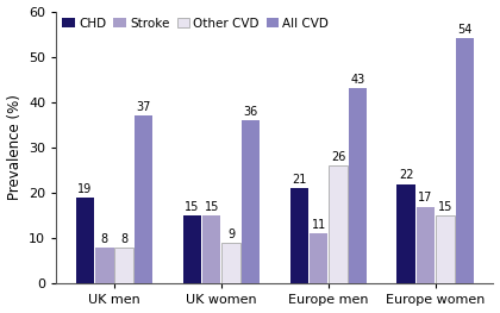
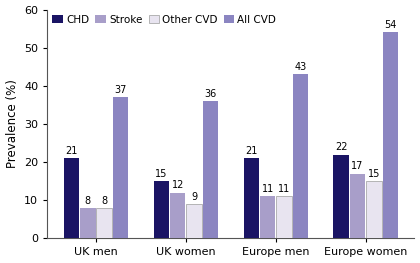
CHD/UK men: 19 -> 21
Stroke/UK women: 15 -> 12
Other CVD/Europe men: 26 -> 11
